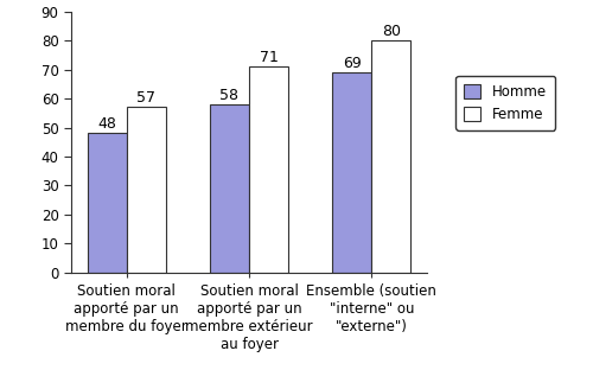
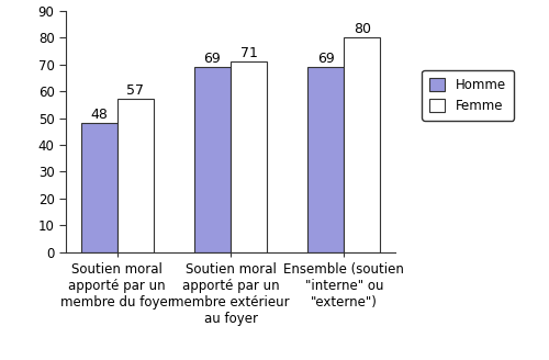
Homme/Soutien moral apporté par un membre extérieur au foyer: 58 -> 69
